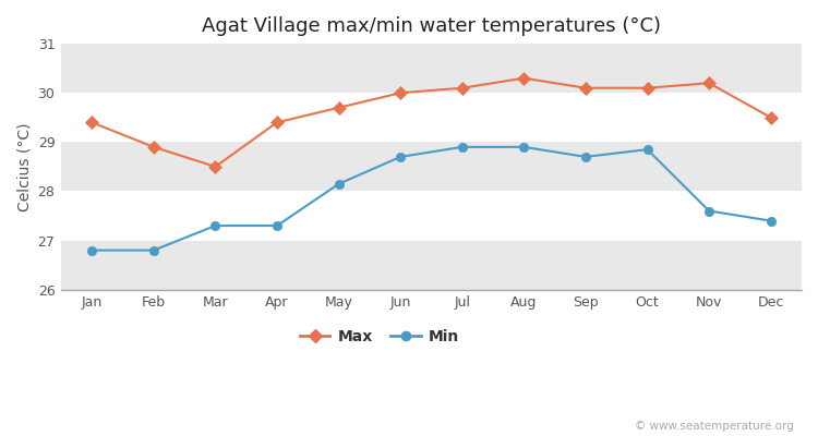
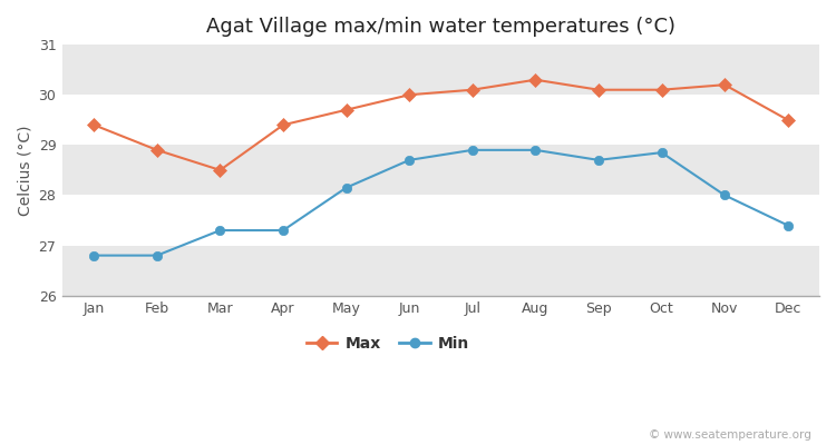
Min/Nov: 27.60 -> 28.00
